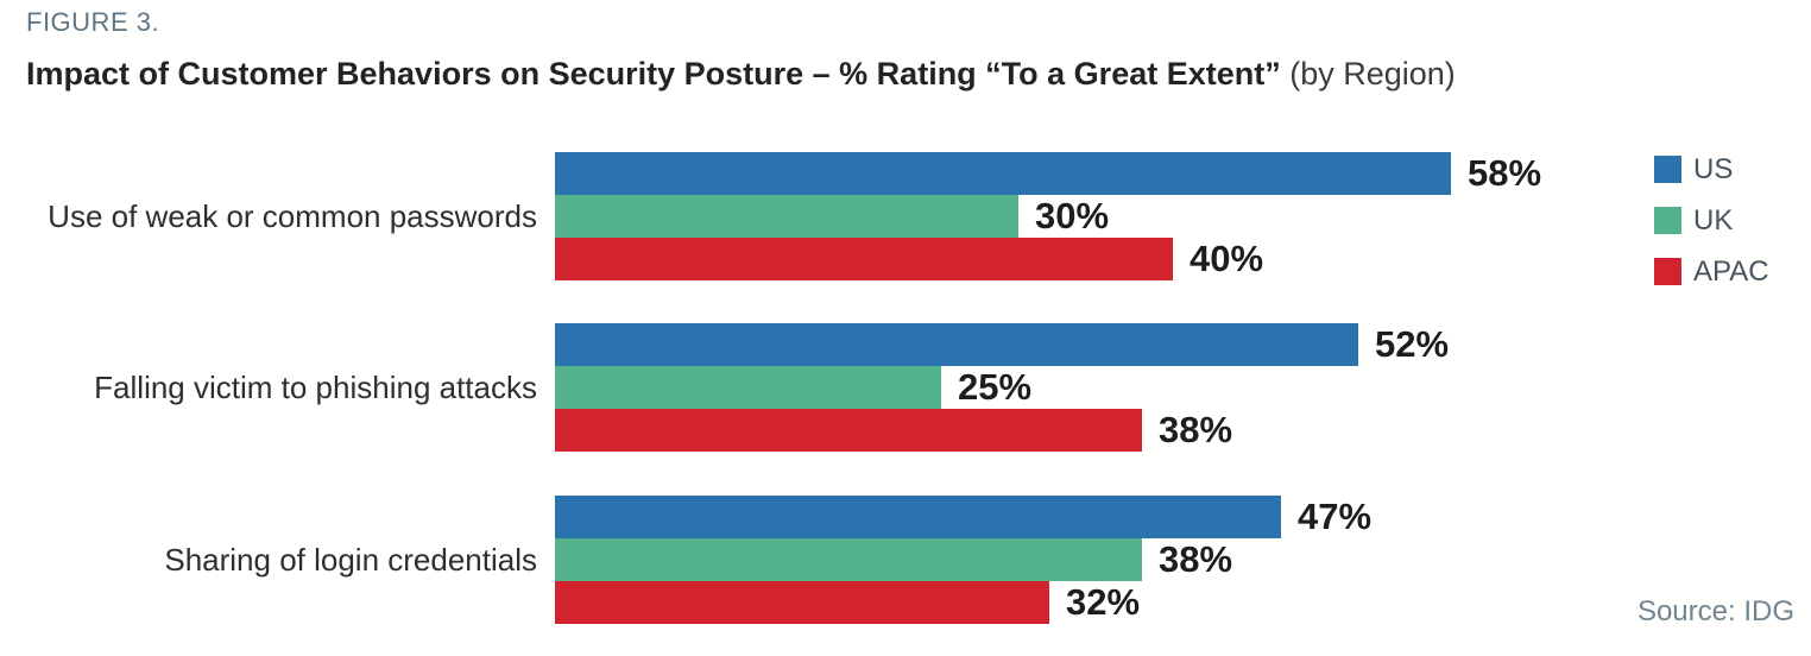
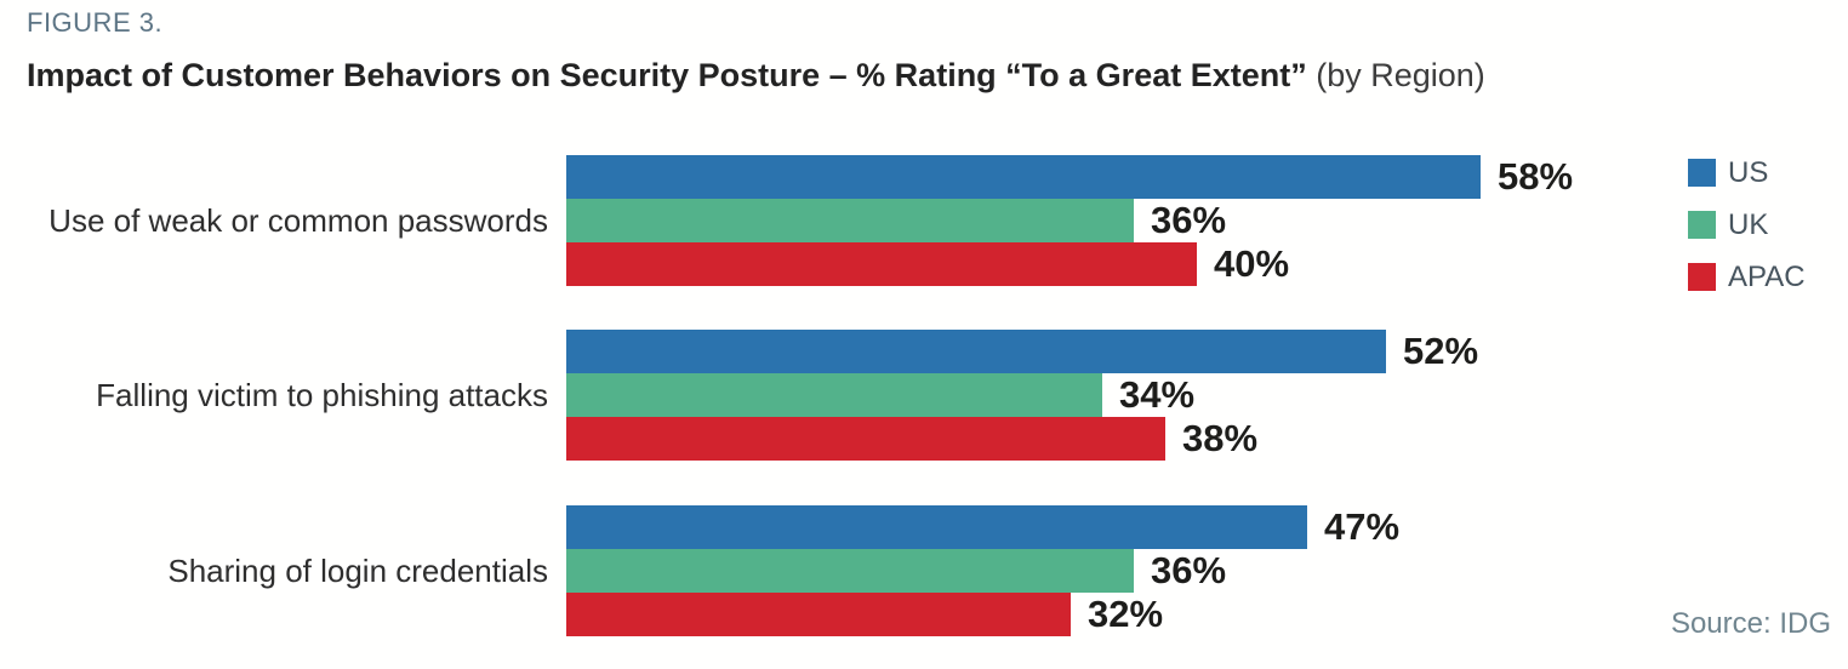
UK/Use of weak or common passwords: 30% -> 36%
UK/Falling victim to phishing attacks: 25% -> 34%
UK/Sharing of login credentials: 38% -> 36%
